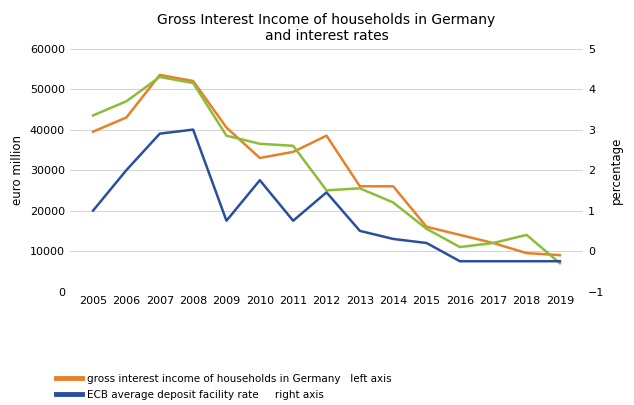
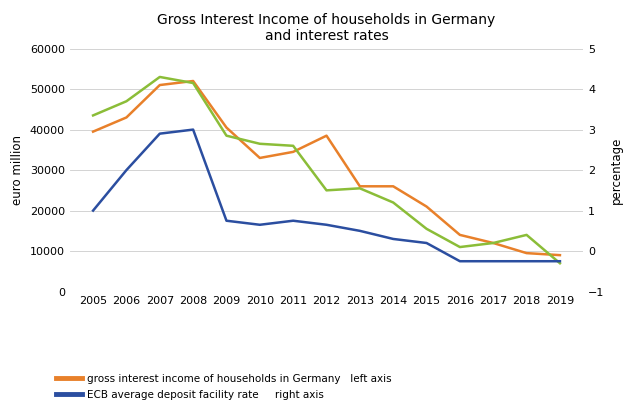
gross interest income of households in Germany left axis/2007: 53500 -> 51000
ECB average deposit facility rate right axis/2010: 1.75 -> 0.65
ECB average deposit facility rate right axis/2012: 1.45 -> 0.65
gross interest income of households in Germany left axis/2015: 16000 -> 21000
